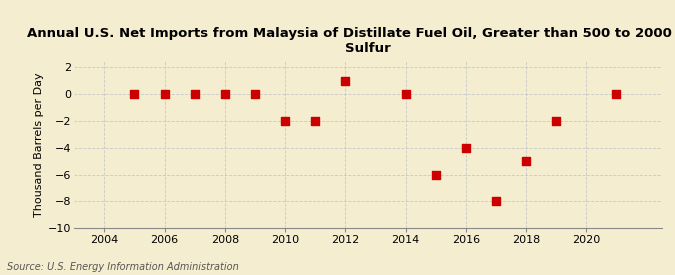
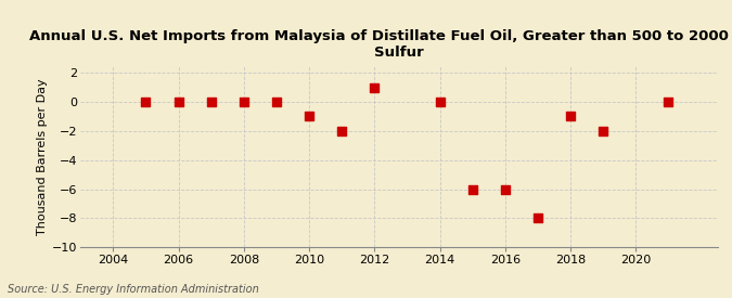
2010: -2 -> -1
2016: -4 -> -6
2018: -5 -> -1
